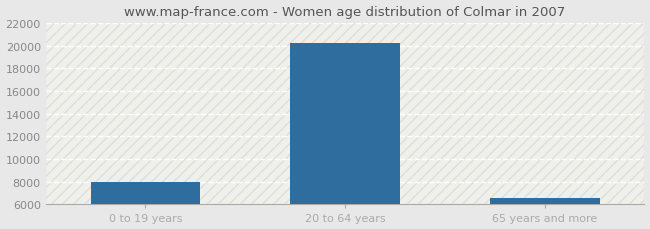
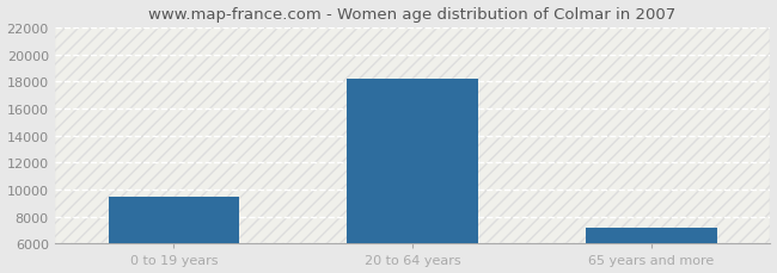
0 to 19 years: 8000 -> 9500
20 to 64 years: 20200 -> 18200
65 years and more: 6600 -> 7200
